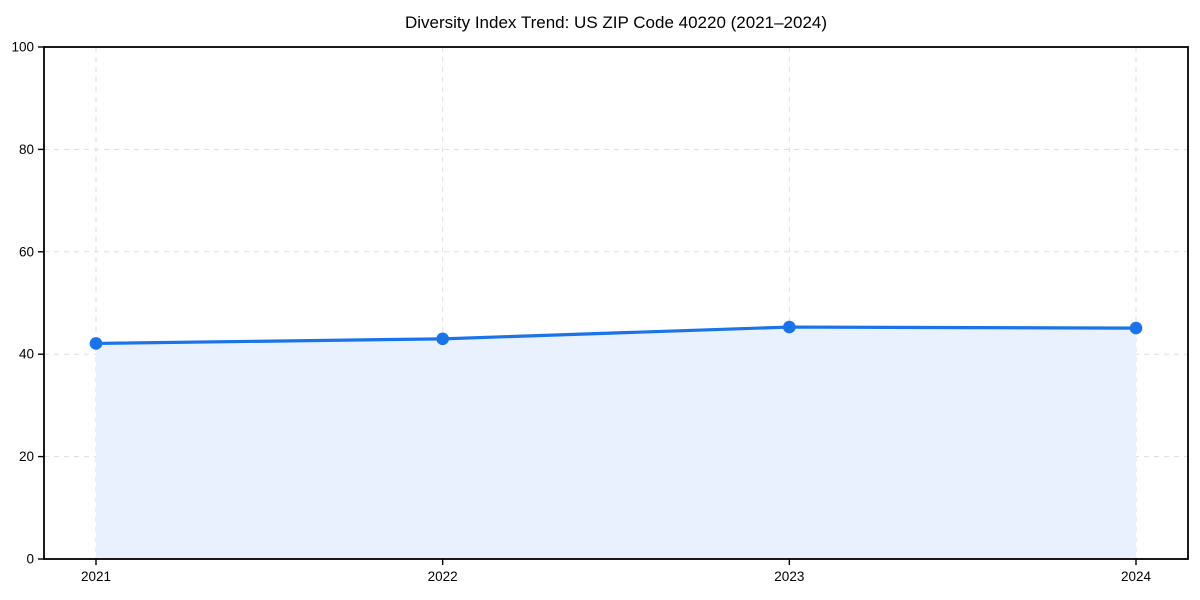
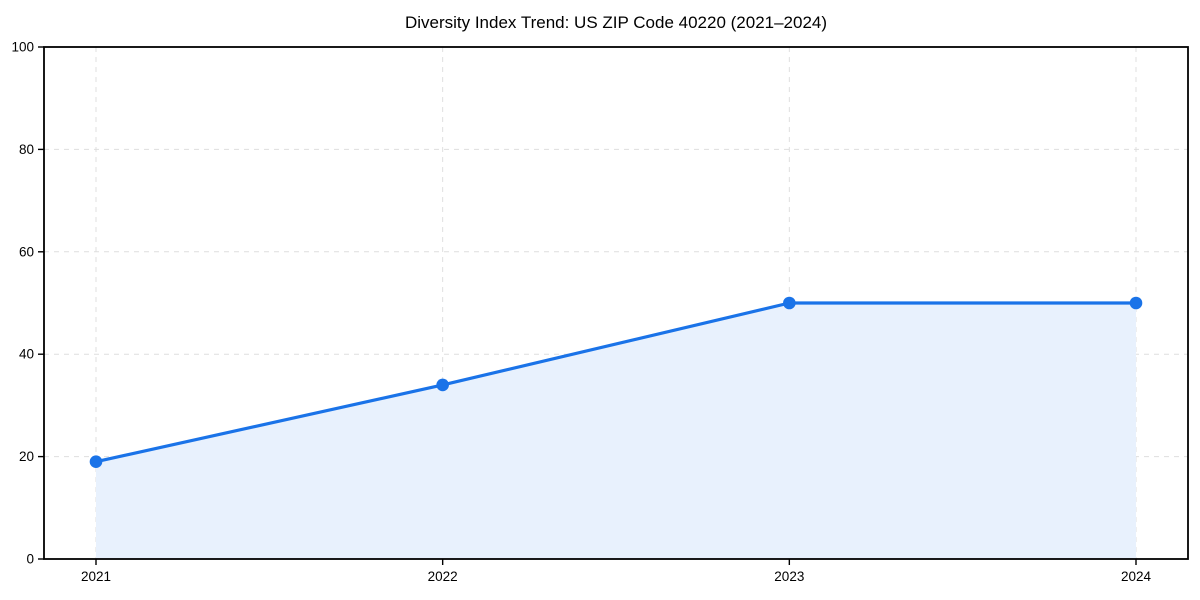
2021: 42 -> 19
2022: 43 -> 34
2023: 45 -> 50
2024: 45 -> 50
